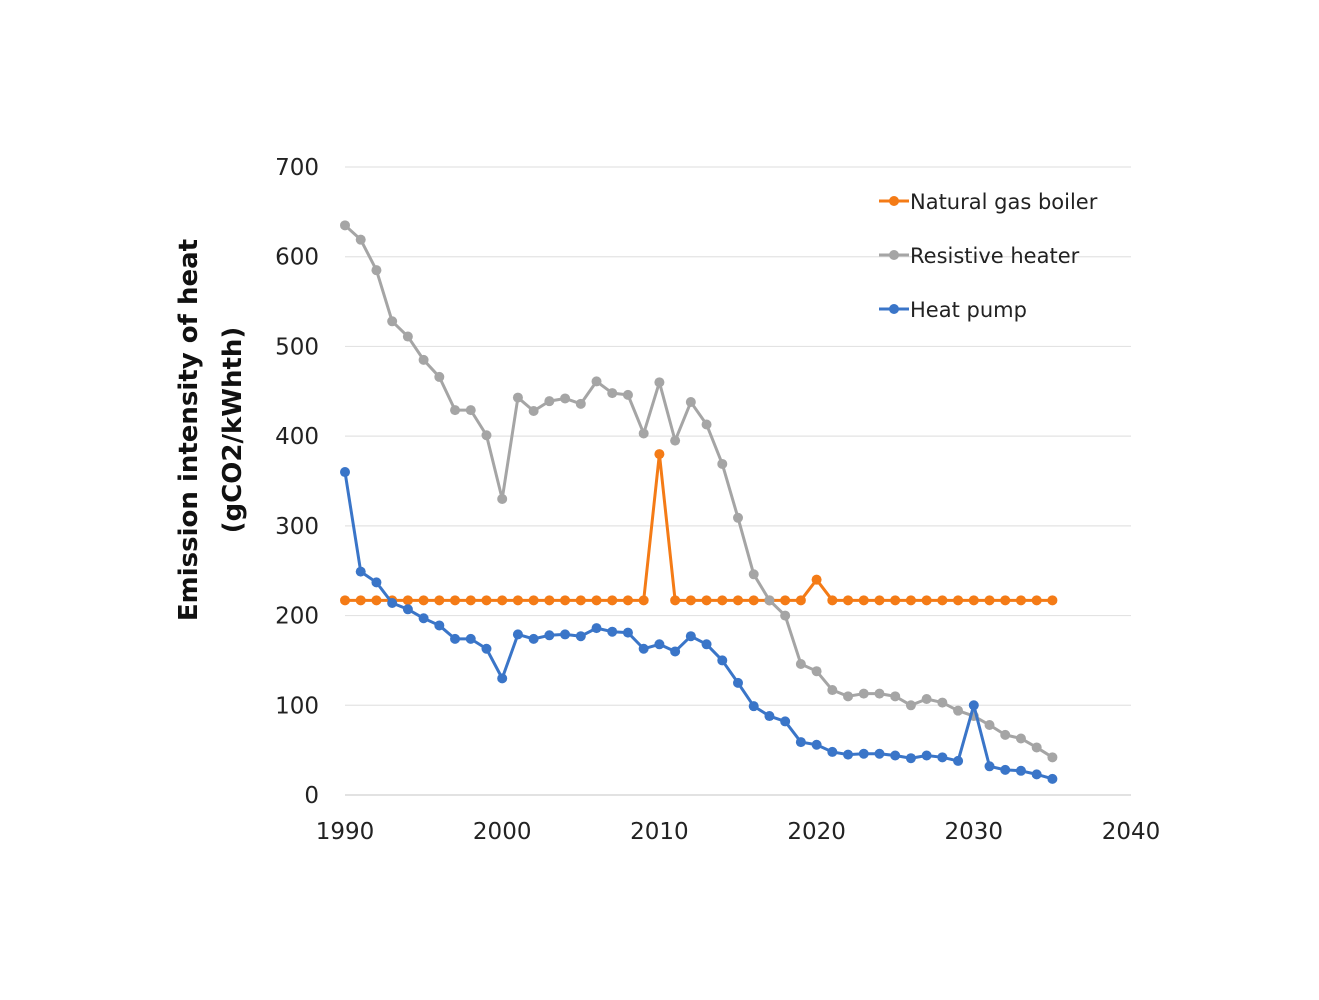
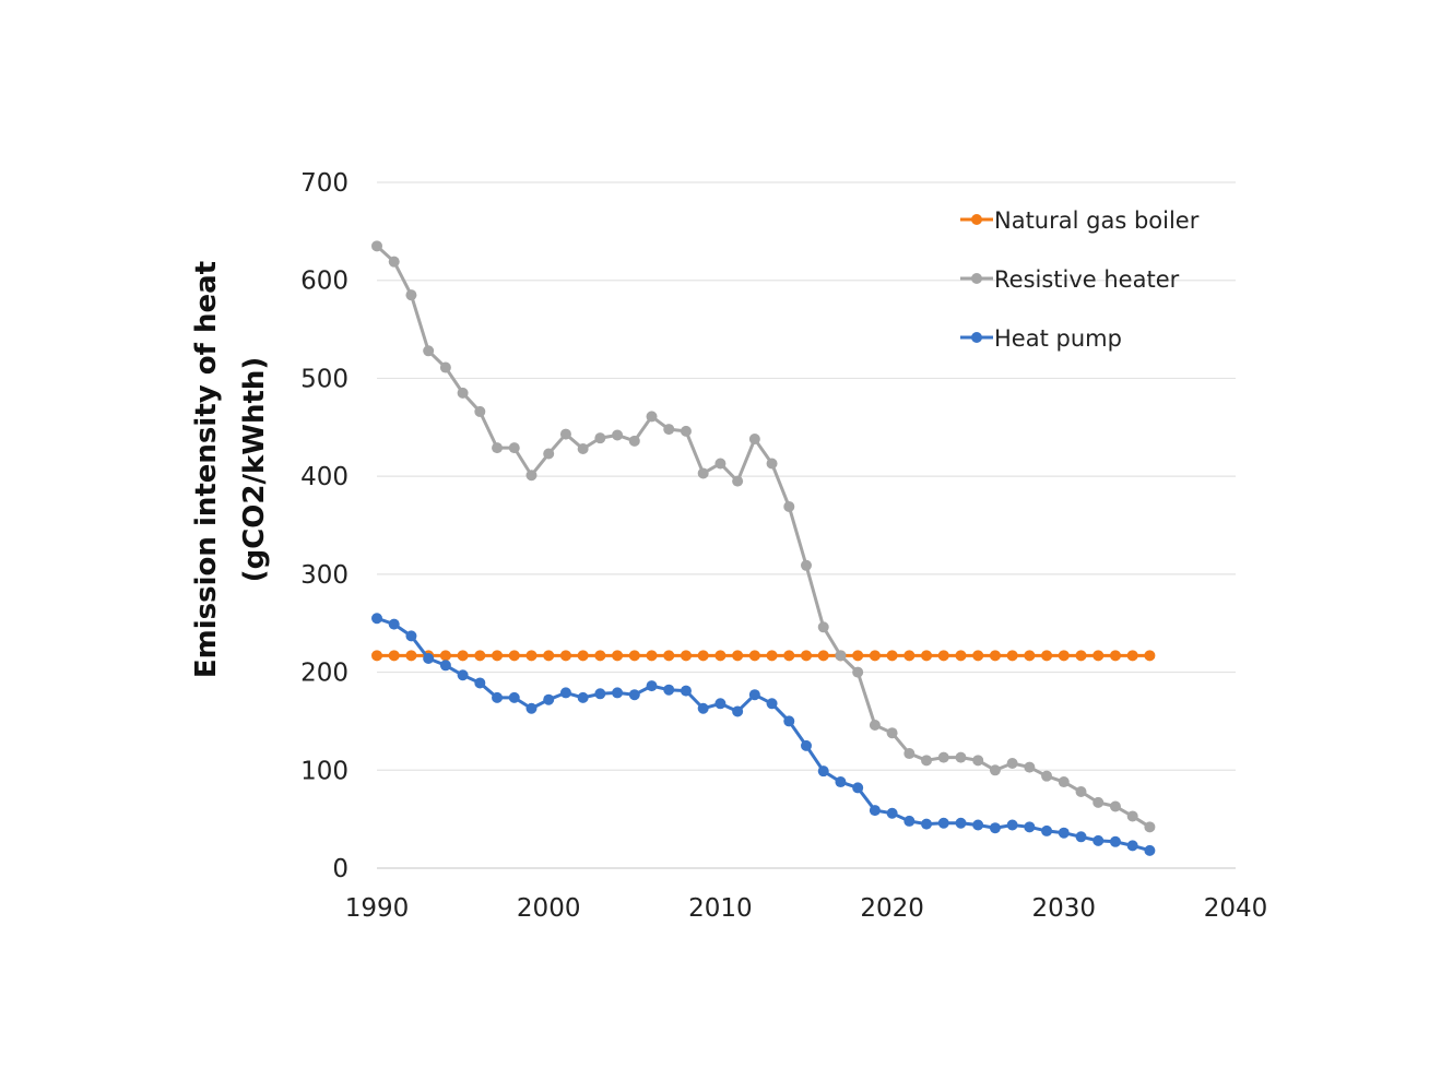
Heat pump/1990: 360 -> 260
Resistive heater/2000: 330 -> 420
Heat pump/2000: 130 -> 170
Natural gas boiler/2010: 380 -> 220
Resistive heater/2010: 460 -> 410
Natural gas boiler/2020: 240 -> 220
Heat pump/2030: 100 -> 40
